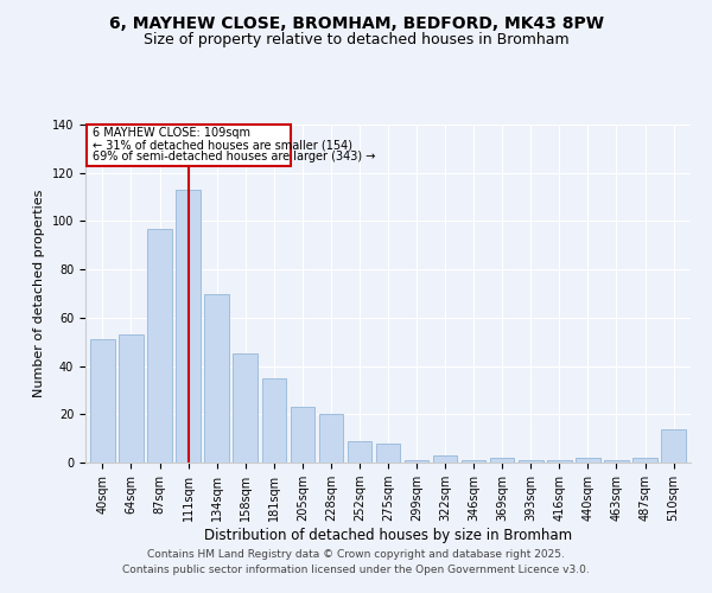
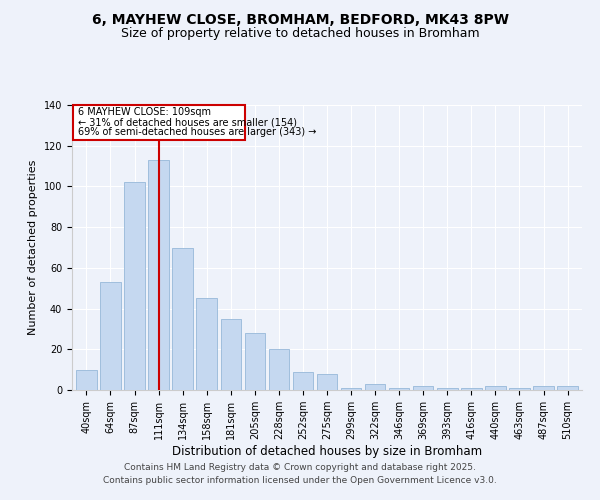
40sqm: 51 -> 10
87sqm: 97 -> 102
205sqm: 23 -> 28
510sqm: 14 -> 2
